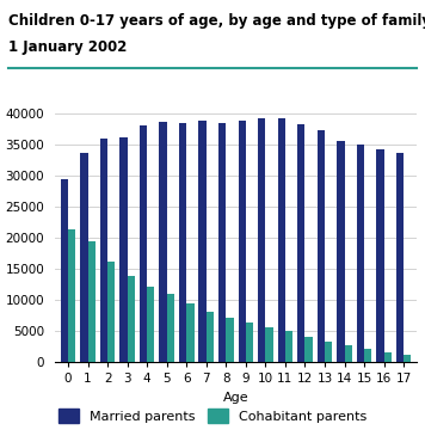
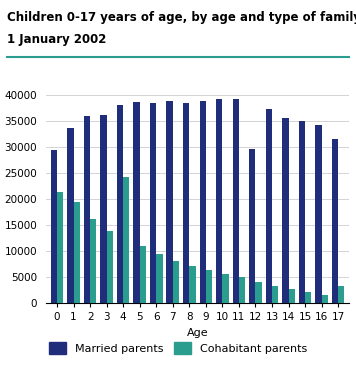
Cohabitant parents/4: 12100 -> 24200
Married parents/12: 38300 -> 29600
Married parents/17: 33700 -> 31600
Cohabitant parents/17: 1200 -> 3200
